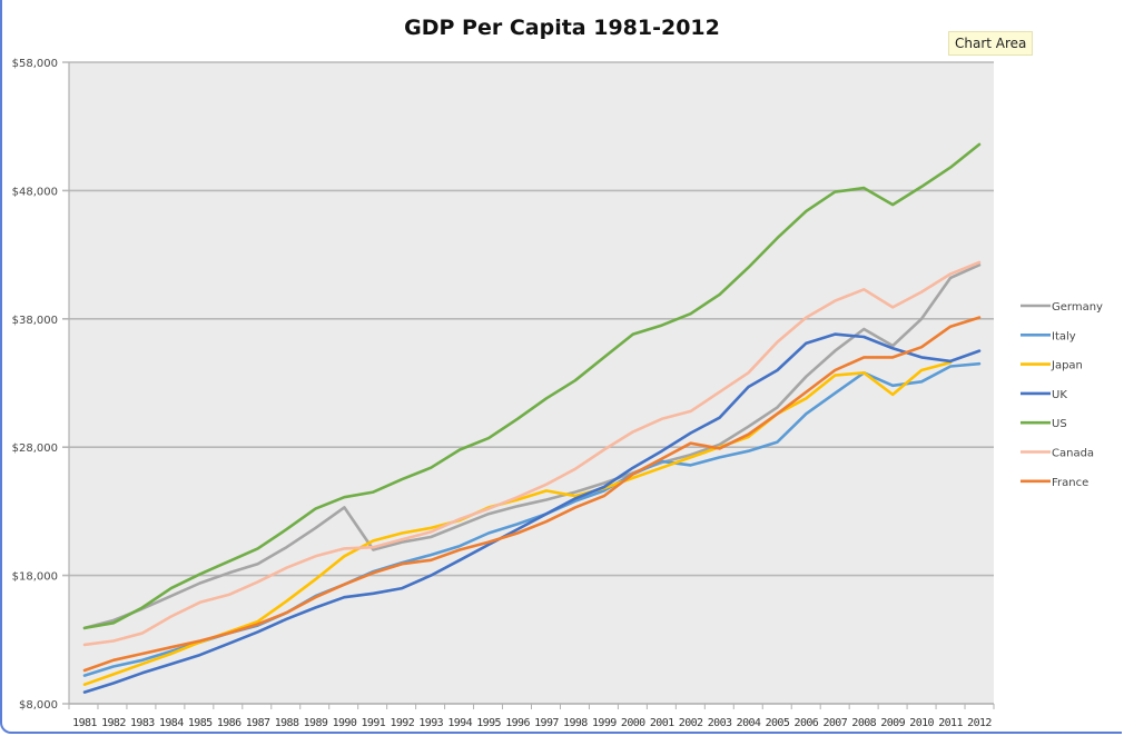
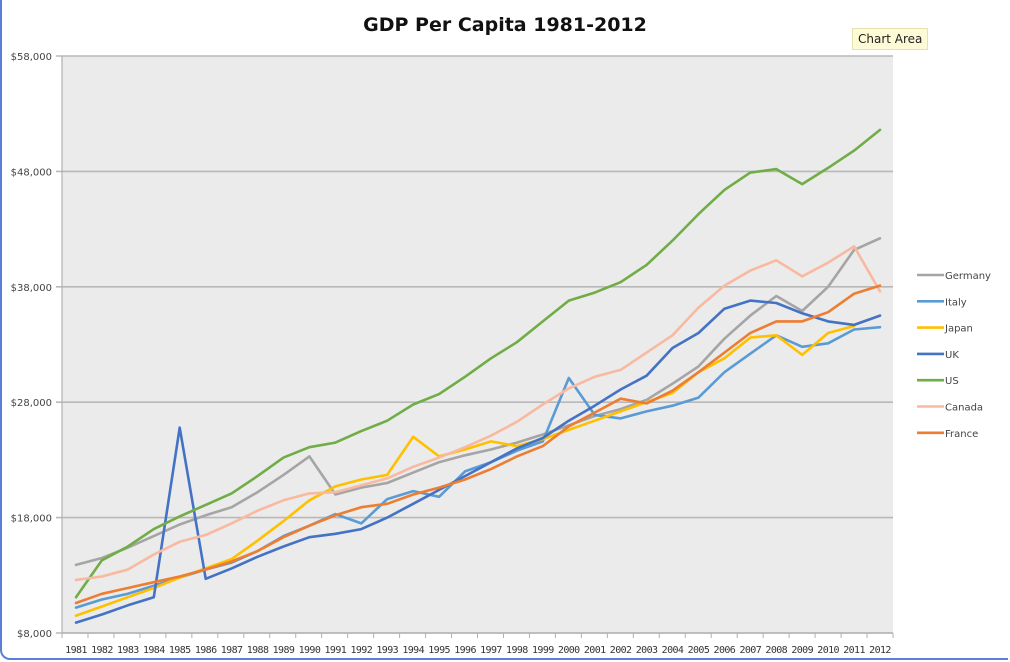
US/1981: $13900 -> $11100
UK/1985: $11800 -> $25800
Italy/1992: $19000 -> $17500
Japan/1994: $22300 -> $25000
Italy/1995: $21300 -> $19800
Italy/2000: $25900 -> $30100
Canada/2012: $42400 -> $37600
